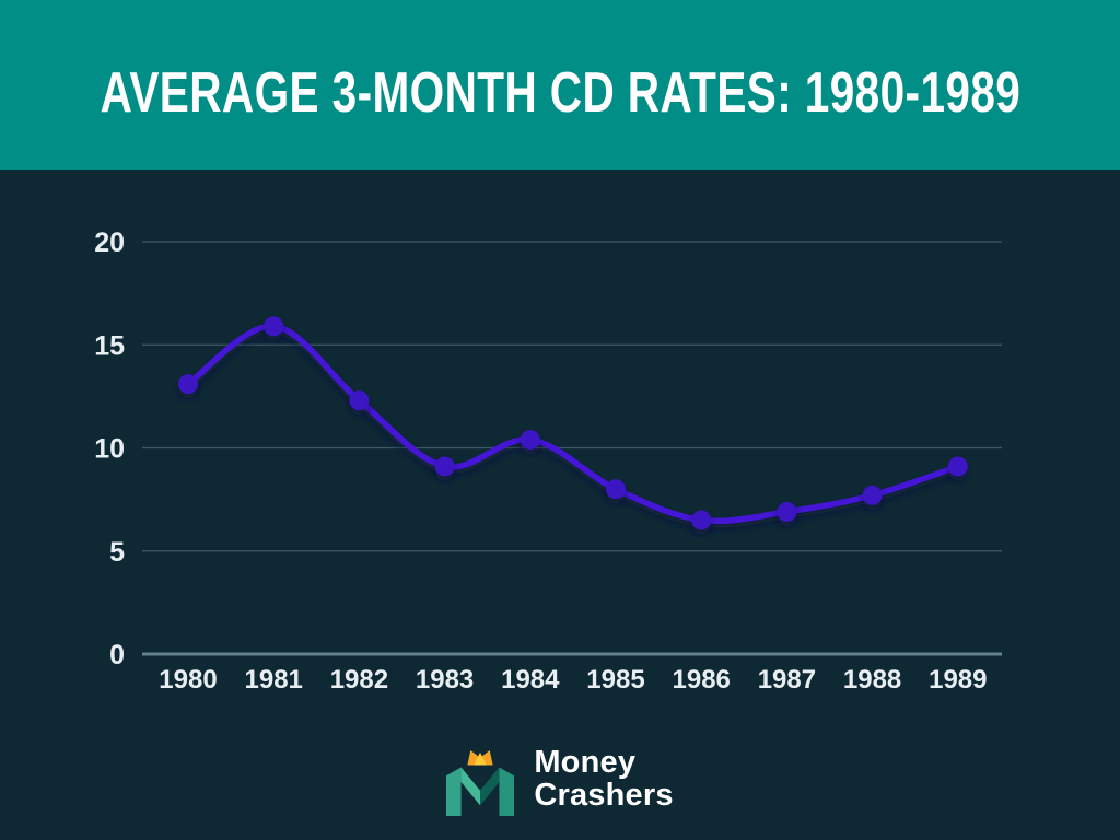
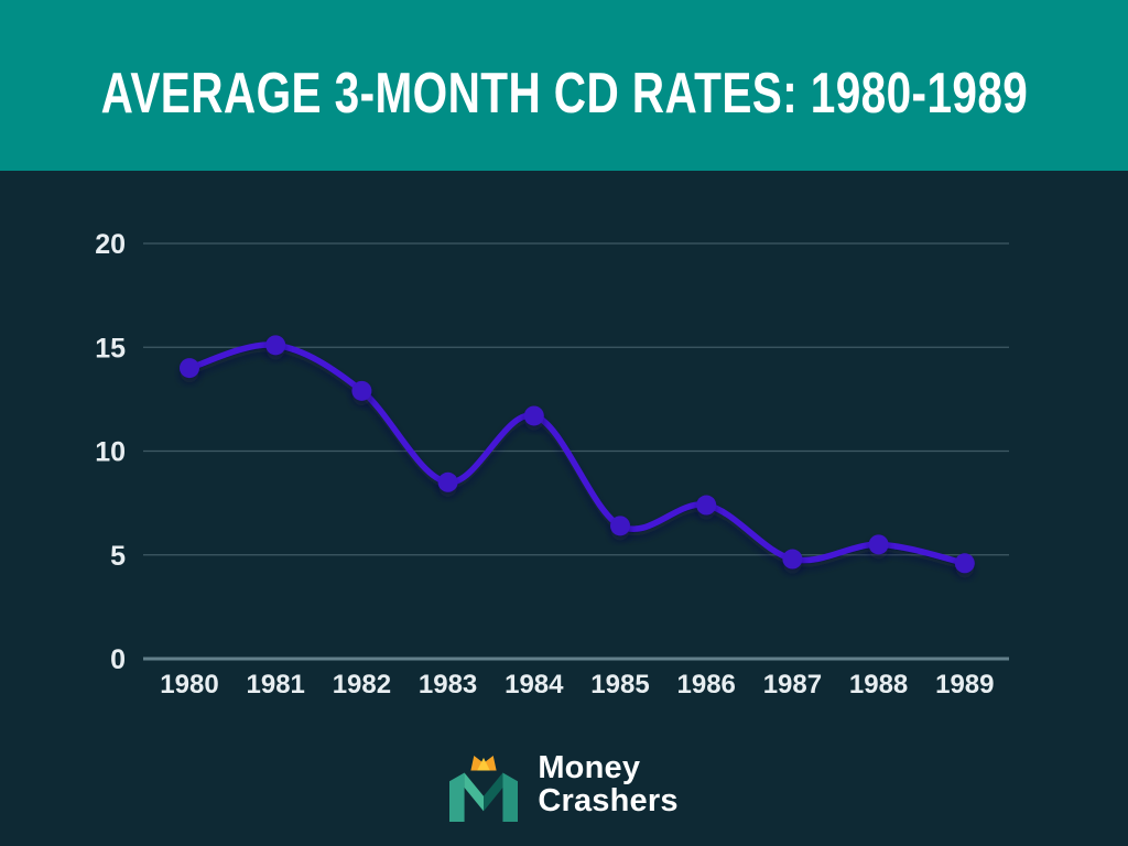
1980: 13.1 -> 14.0
1981: 15.9 -> 15.1
1982: 12.3 -> 12.9
1983: 9.1 -> 8.5
1984: 10.4 -> 11.7
1985: 8.0 -> 6.4
1986: 6.5 -> 7.4
1987: 6.9 -> 4.8
1988: 7.7 -> 5.5
1989: 9.1 -> 4.6
